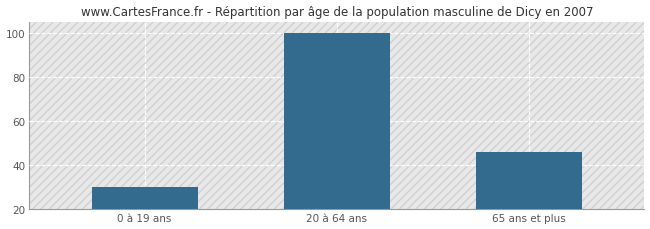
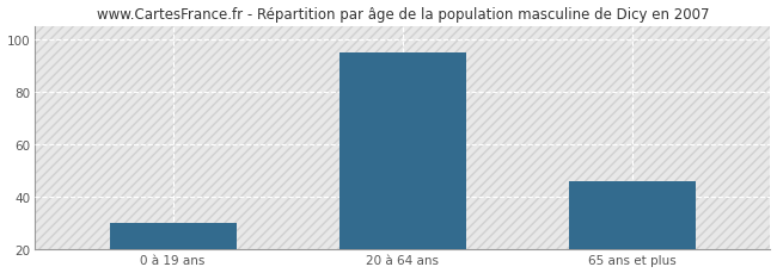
20 à 64 ans: 100 -> 95
